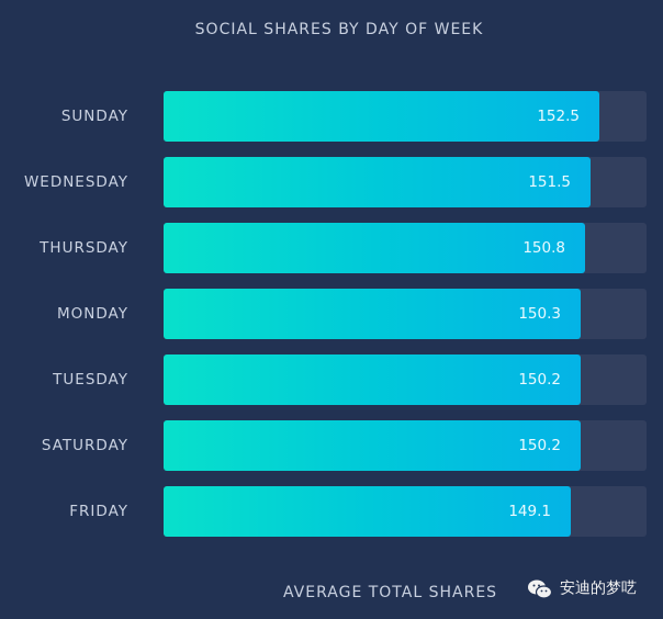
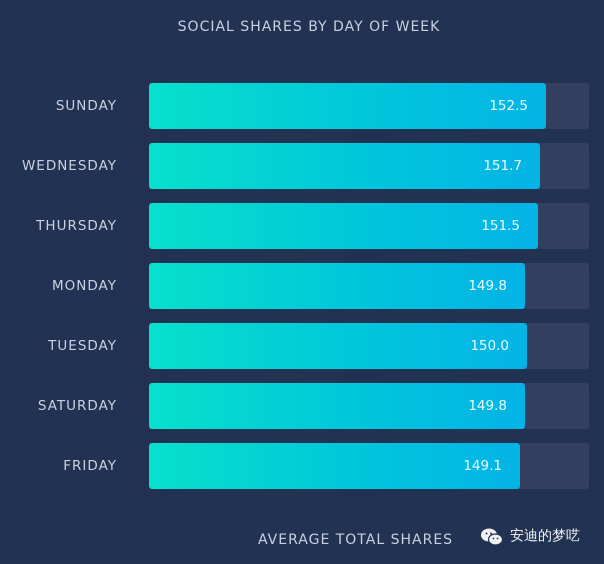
WEDNESDAY: 151.5 -> 151.7
THURSDAY: 150.8 -> 151.5
MONDAY: 150.3 -> 149.8
TUESDAY: 150.2 -> 150.0
SATURDAY: 150.2 -> 149.8
